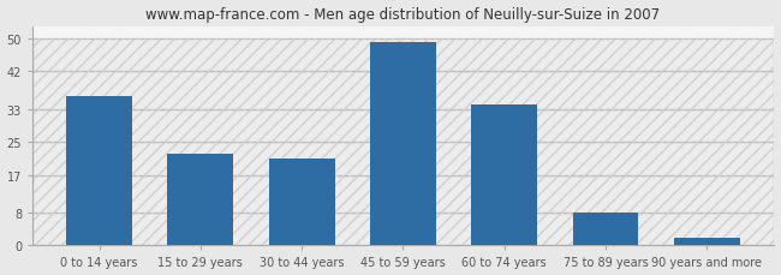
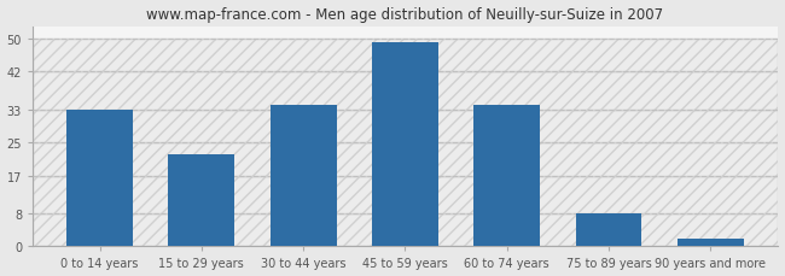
0 to 14 years: 36 -> 33
30 to 44 years: 21 -> 34
